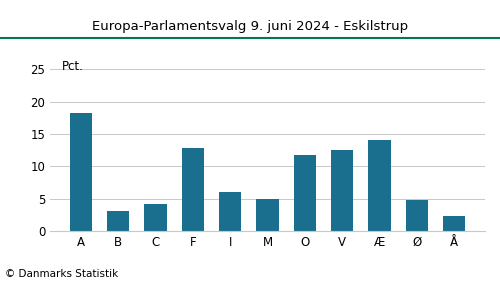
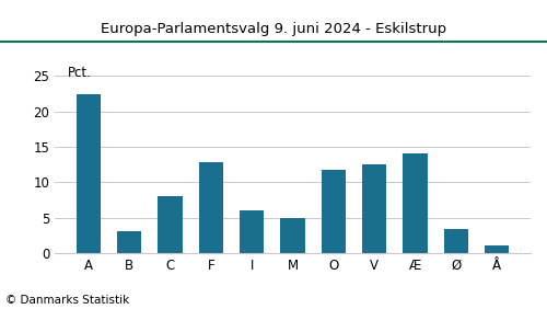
A: 18.2 -> 22.5
C: 4.2 -> 8.0
Ø: 4.8 -> 3.5
Å: 2.4 -> 1.1
